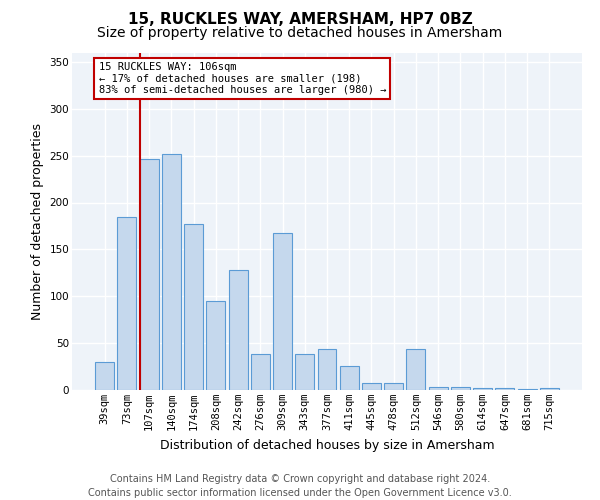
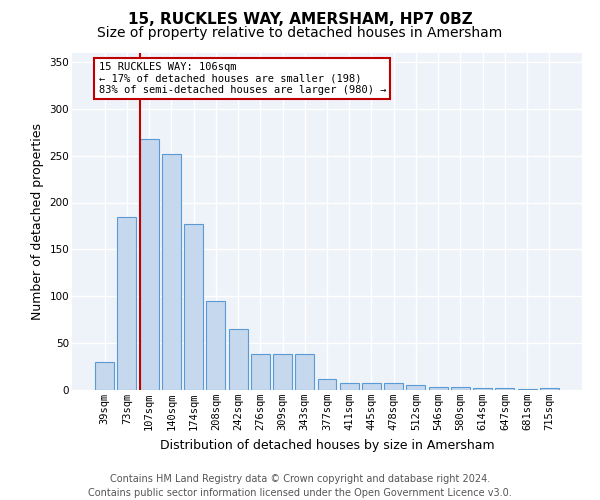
107sqm: 246 -> 268
242sqm: 128 -> 65
309sqm: 168 -> 38
377sqm: 44 -> 12
411sqm: 26 -> 8
512sqm: 44 -> 5
